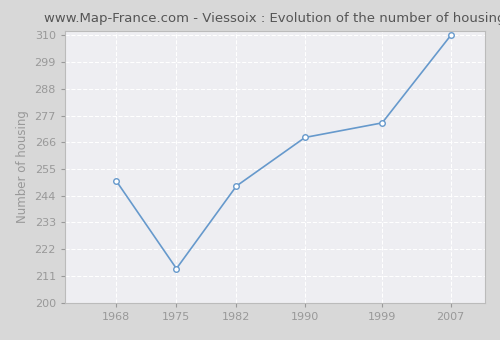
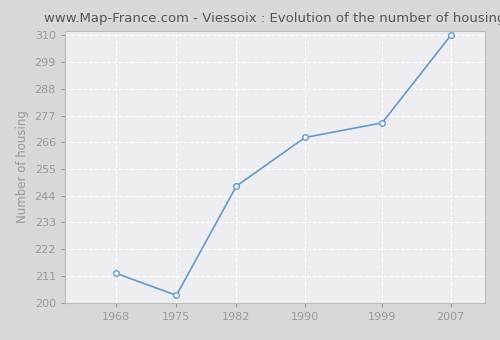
1968: 250 -> 212
1975: 214 -> 203
